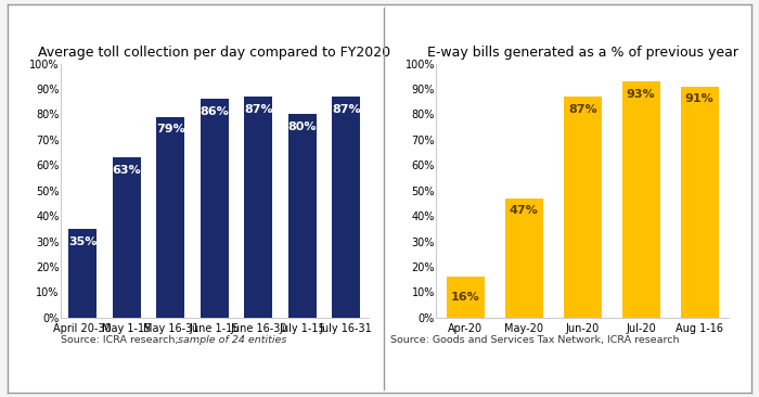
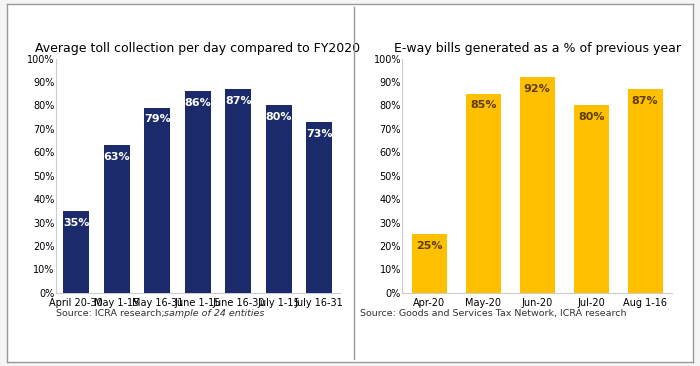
Average toll collection per day compared to FY2020/July 16-31: 87% -> 73%
E-way bills generated as a % of previous year/Apr-20: 16% -> 25%
E-way bills generated as a % of previous year/May-20: 47% -> 85%
E-way bills generated as a % of previous year/Jun-20: 87% -> 92%
E-way bills generated as a % of previous year/Jul-20: 93% -> 80%
E-way bills generated as a % of previous year/Aug 1-16: 91% -> 87%
